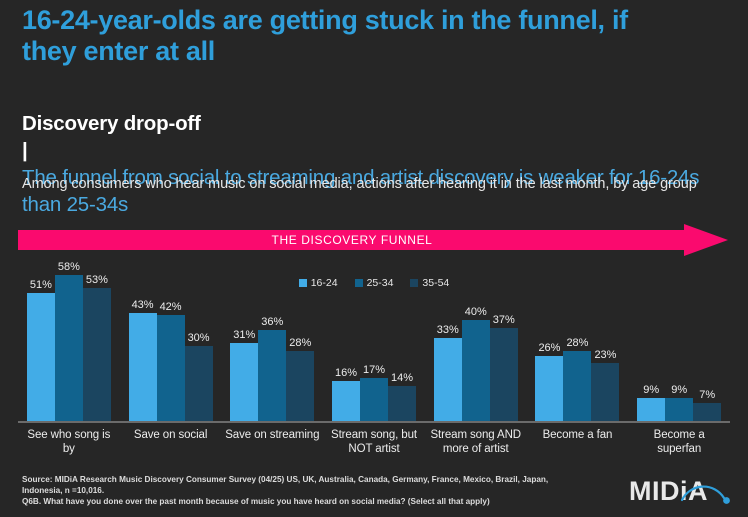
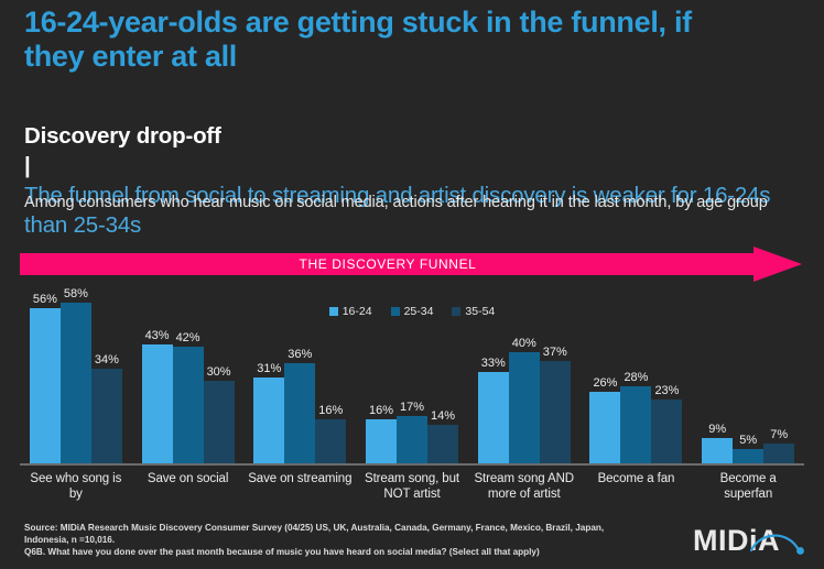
16-24/See who song is by: 51% -> 56%
35-54/See who song is by: 53% -> 34%
35-54/Save on streaming: 28% -> 16%
25-34/Become a superfan: 9% -> 5%
